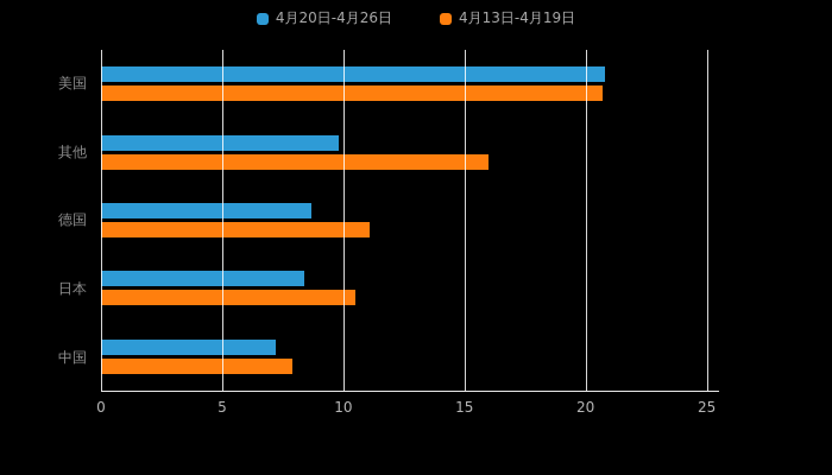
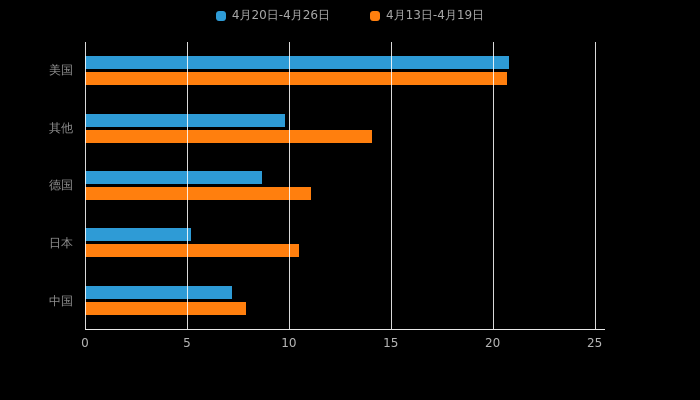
4月13日-4月19日/其他: 16.0 -> 14.1
4月20日-4月26日/日本: 8.4 -> 5.2
